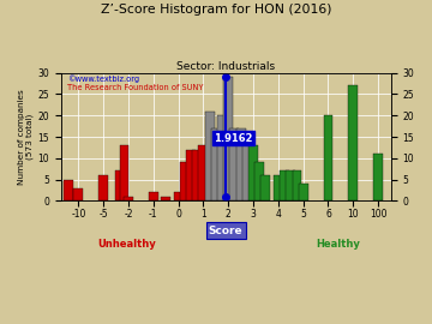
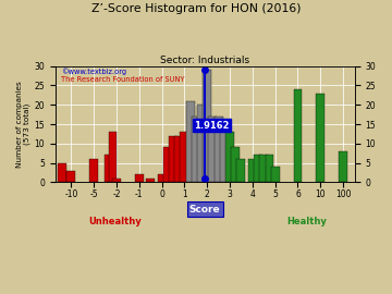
6: 20 -> 24
10: 27 -> 23
100: 11 -> 8
